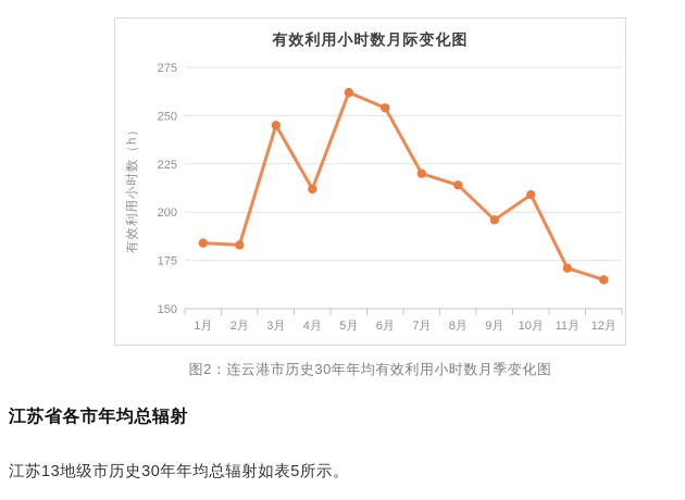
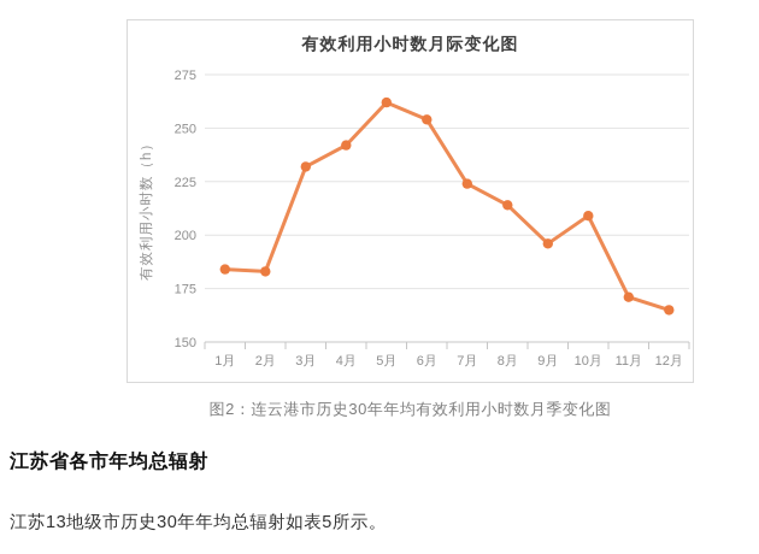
3月: 245 -> 232
4月: 212 -> 242
7月: 220 -> 224
